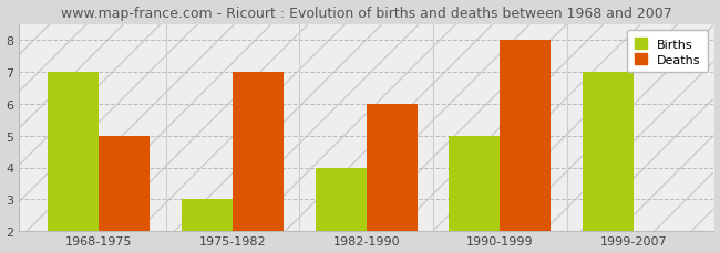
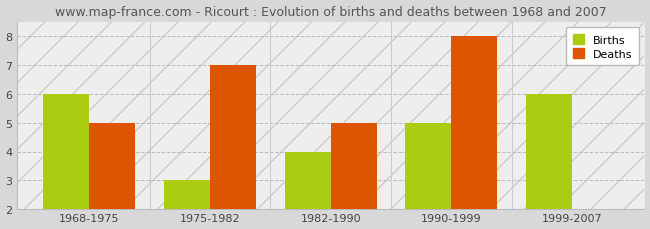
Births/1968-1975: 7 -> 6
Deaths/1982-1990: 6 -> 5
Births/1999-2007: 7 -> 6
